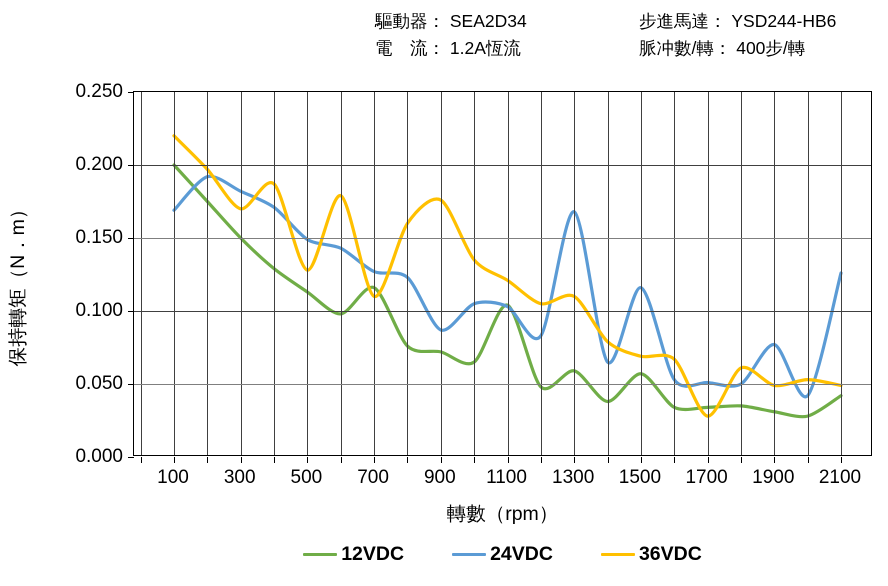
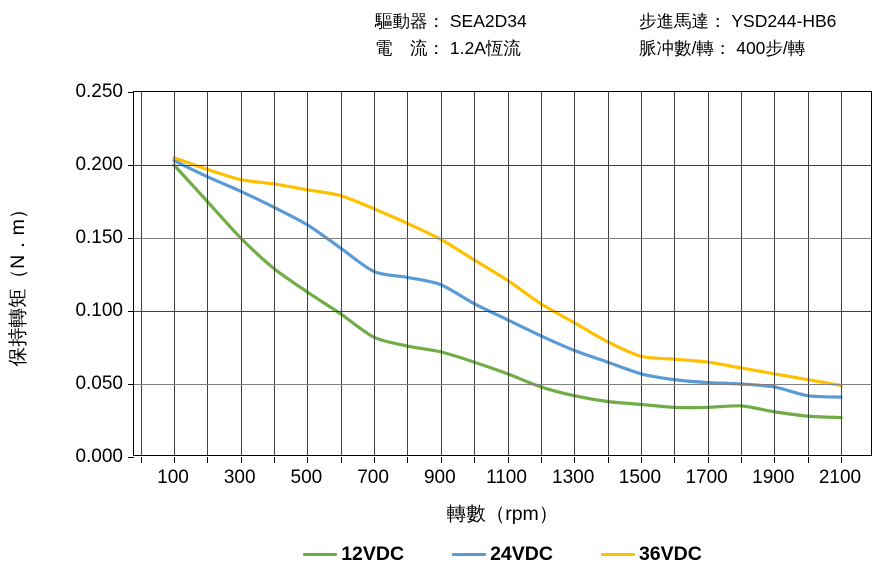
24VDC/100: 0.169 -> 0.203
36VDC/100: 0.220 -> 0.205
36VDC/300: 0.170 -> 0.190
24VDC/500: 0.149 -> 0.159
36VDC/500: 0.128 -> 0.183
12VDC/700: 0.116 -> 0.082
36VDC/700: 0.110 -> 0.170
24VDC/900: 0.087 -> 0.118
36VDC/900: 0.176 -> 0.149
12VDC/1100: 0.104 -> 0.057
24VDC/1100: 0.103 -> 0.094
12VDC/1300: 0.059 -> 0.042
24VDC/1300: 0.168 -> 0.073
36VDC/1300: 0.110 -> 0.092
12VDC/1500: 0.057 -> 0.036
24VDC/1500: 0.116 -> 0.057
36VDC/1700: 0.028 -> 0.065
24VDC/1900: 0.077 -> 0.048
36VDC/1900: 0.049 -> 0.057
12VDC/2100: 0.042 -> 0.027
24VDC/2100: 0.126 -> 0.041
